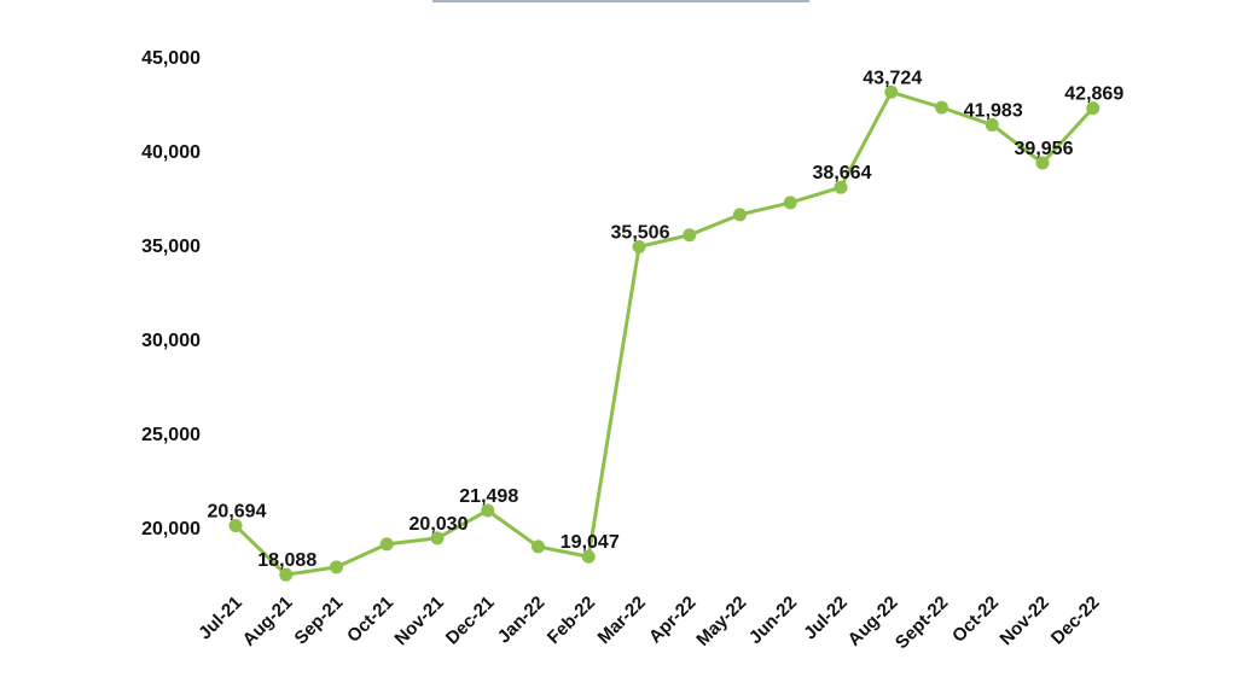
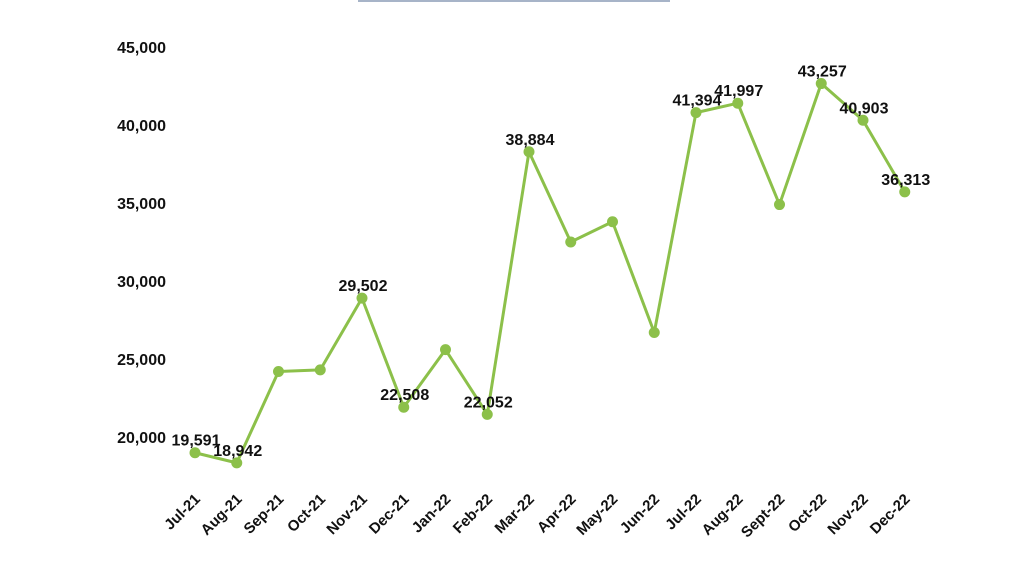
Jul-21: 20,694 -> 19,591
Aug-21: 18,088 -> 18,942
Sep-21: 18500 -> 24800
Oct-21: 19700 -> 24900
Nov-21: 20,030 -> 29,502
Dec-21: 21,498 -> 22,508
Jan-22: 19600 -> 26200
Feb-22: 19,047 -> 22,052
Mar-22: 35,506 -> 38,884
Apr-22: 36100 -> 33100
May-22: 37200 -> 34400
Jun-22: 37800 -> 27300
Jul-22: 38,664 -> 41,394
Aug-22: 43,724 -> 41,997
Sept-22: 42900 -> 35500
Oct-22: 41,983 -> 43,257
Nov-22: 39,956 -> 40,903
Dec-22: 42,869 -> 36,313
